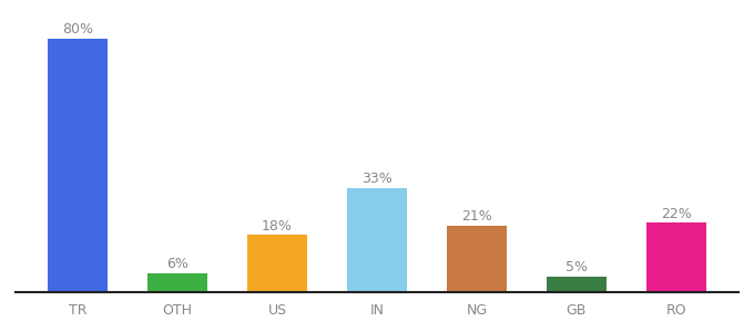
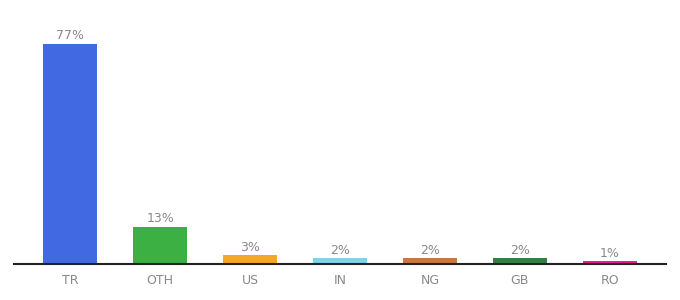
TR: 80% -> 77%
OTH: 6% -> 13%
US: 18% -> 3%
IN: 33% -> 2%
NG: 21% -> 2%
GB: 5% -> 2%
RO: 22% -> 1%
